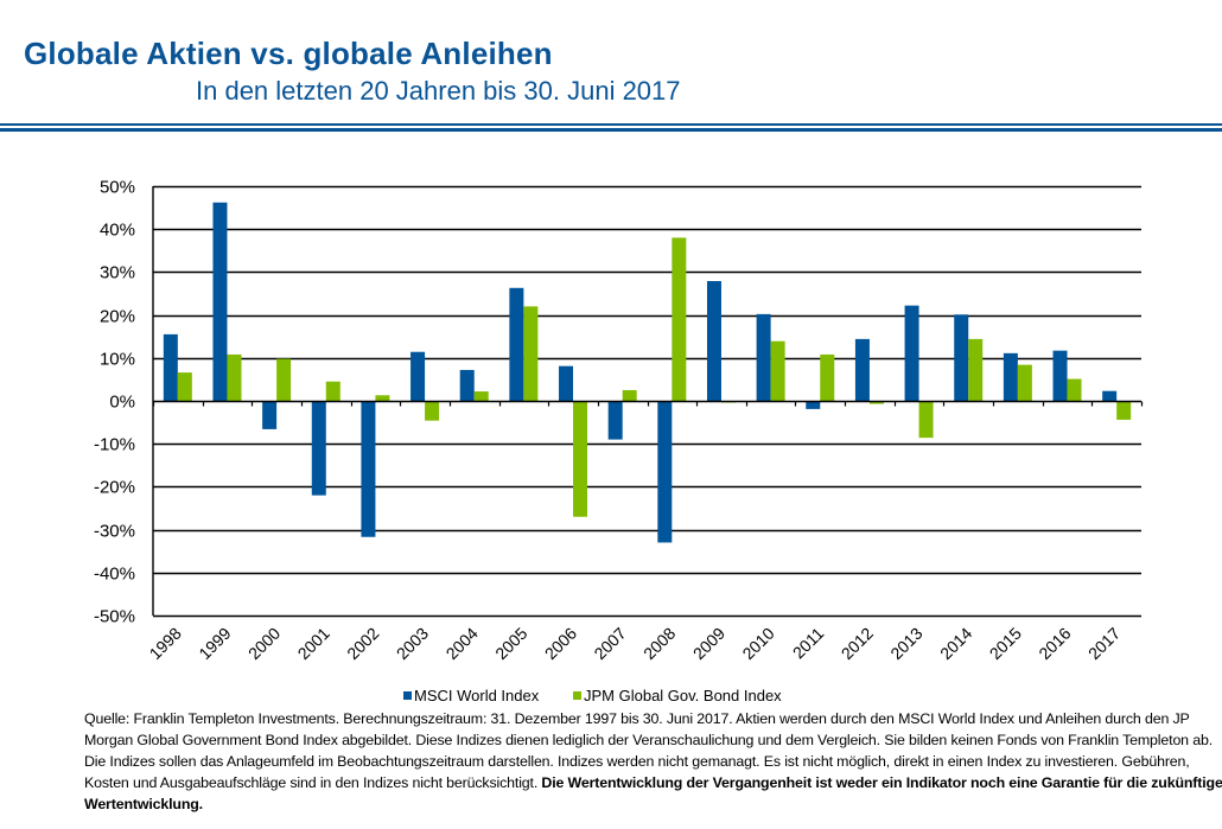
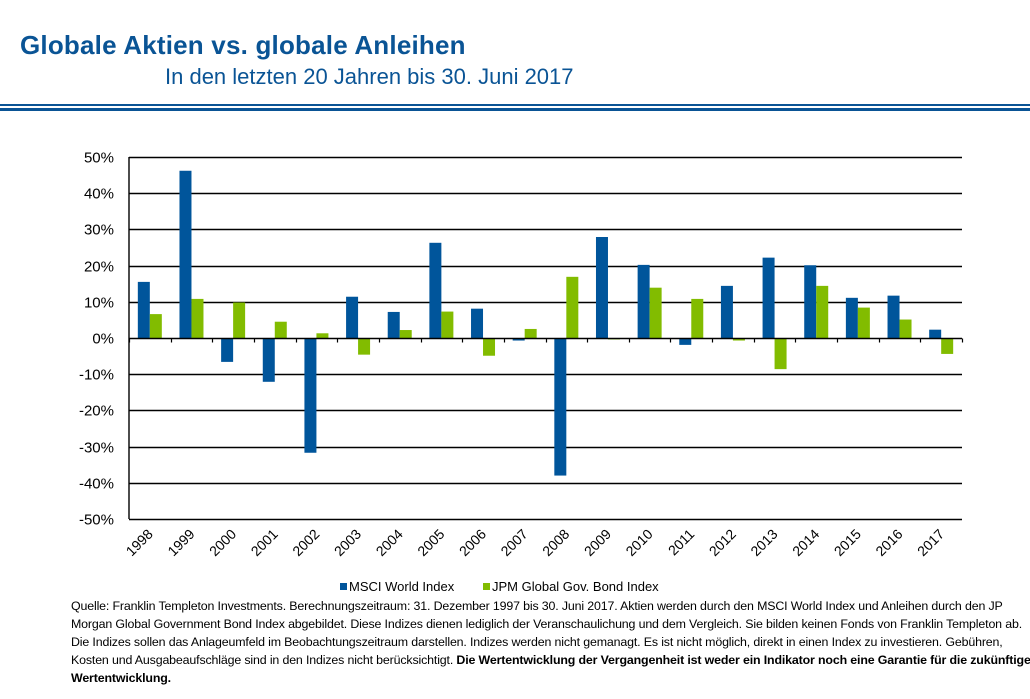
MSCI World Index/2001: -22% -> -12%
JPM Global Gov. Bond Index/2005: 22% -> 7%
JPM Global Gov. Bond Index/2006: -27% -> -5%
MSCI World Index/2007: -9% -> -1%
MSCI World Index/2008: -33% -> -38%
JPM Global Gov. Bond Index/2008: 38% -> 17%
